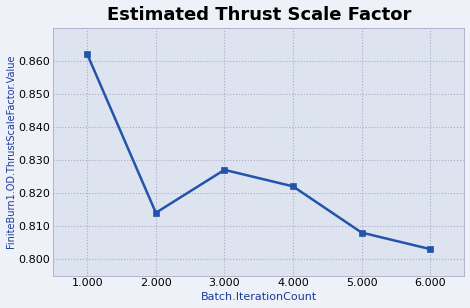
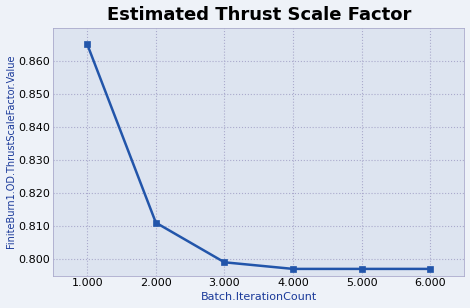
1.000: 0.862 -> 0.865
2.000: 0.814 -> 0.811
3.000: 0.827 -> 0.799
4.000: 0.822 -> 0.797
5.000: 0.808 -> 0.797
6.000: 0.803 -> 0.797
